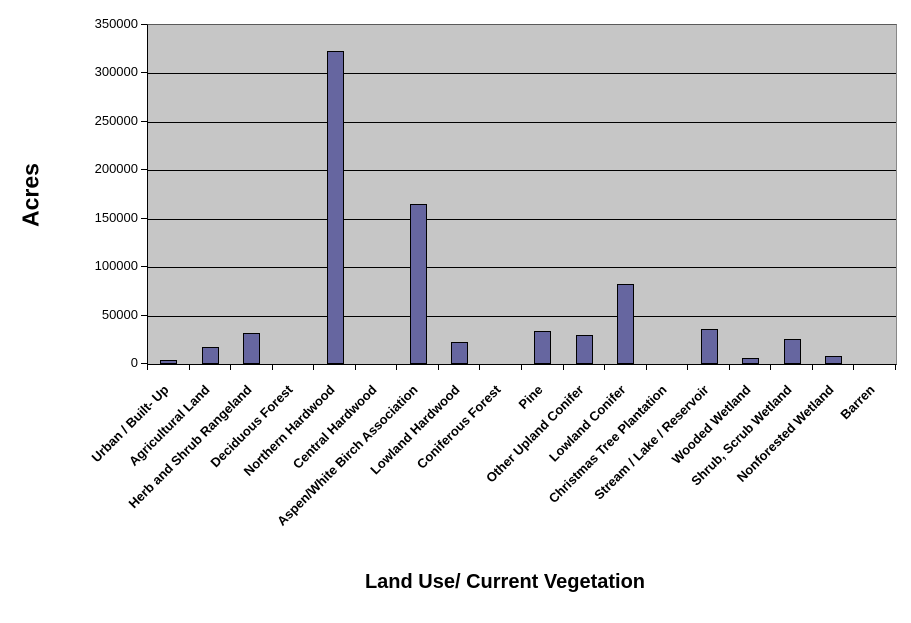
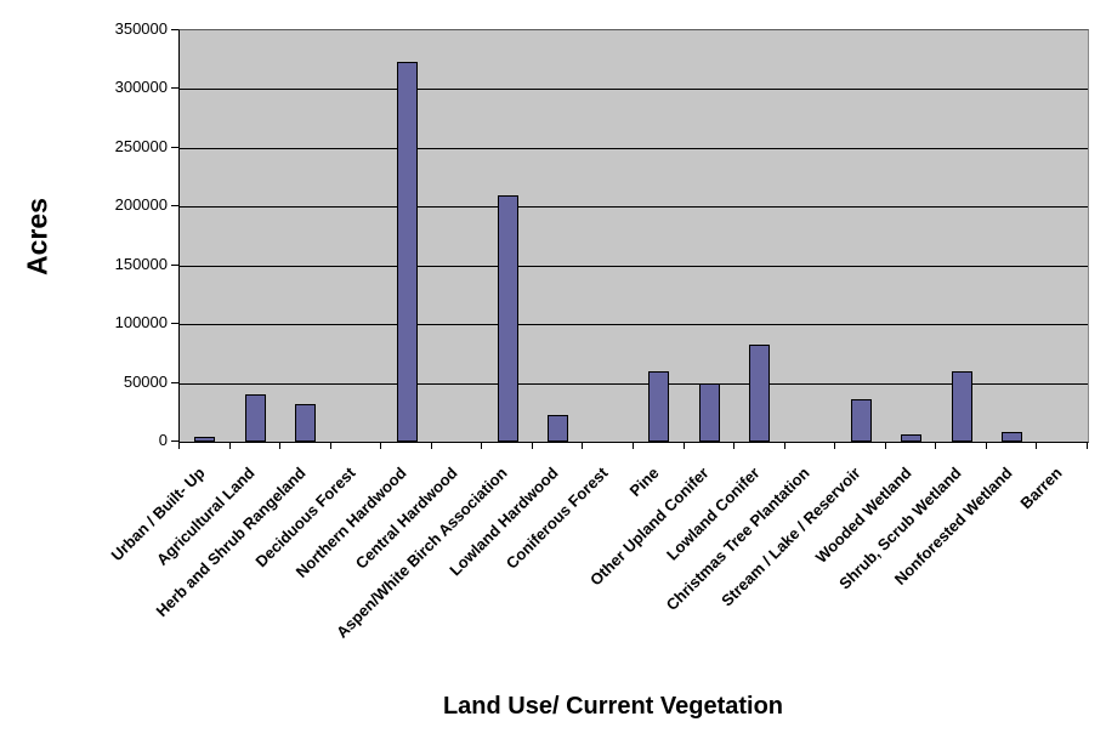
Agricultural Land: 20000 -> 40000
Aspen/White Birch Association: 160000 -> 210000
Pine: 30000 -> 60000
Other Upland Conifer: 30000 -> 50000
Shrub, Scrub Wetland: 30000 -> 60000
